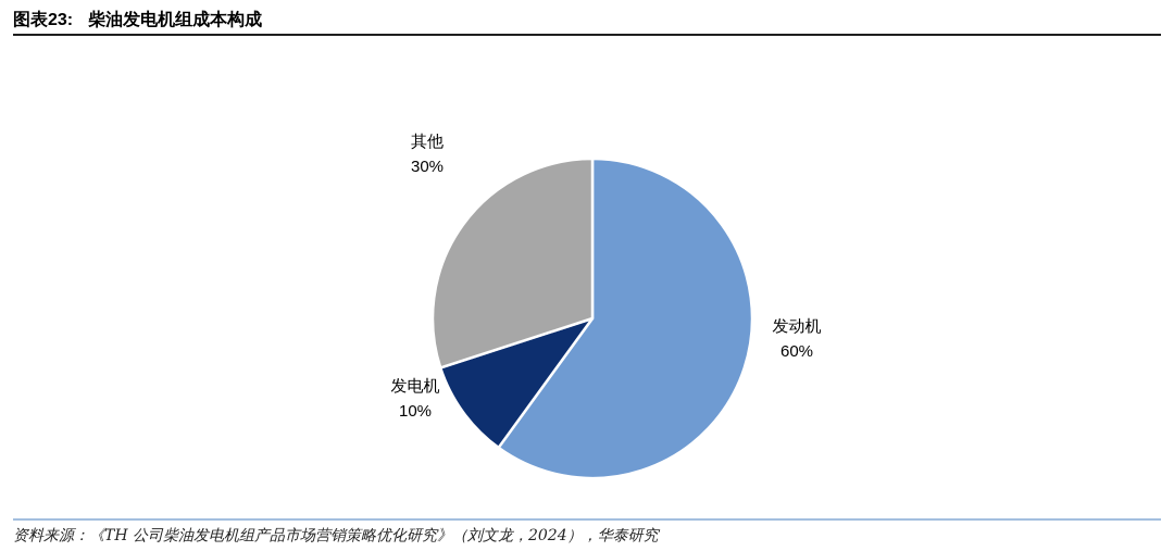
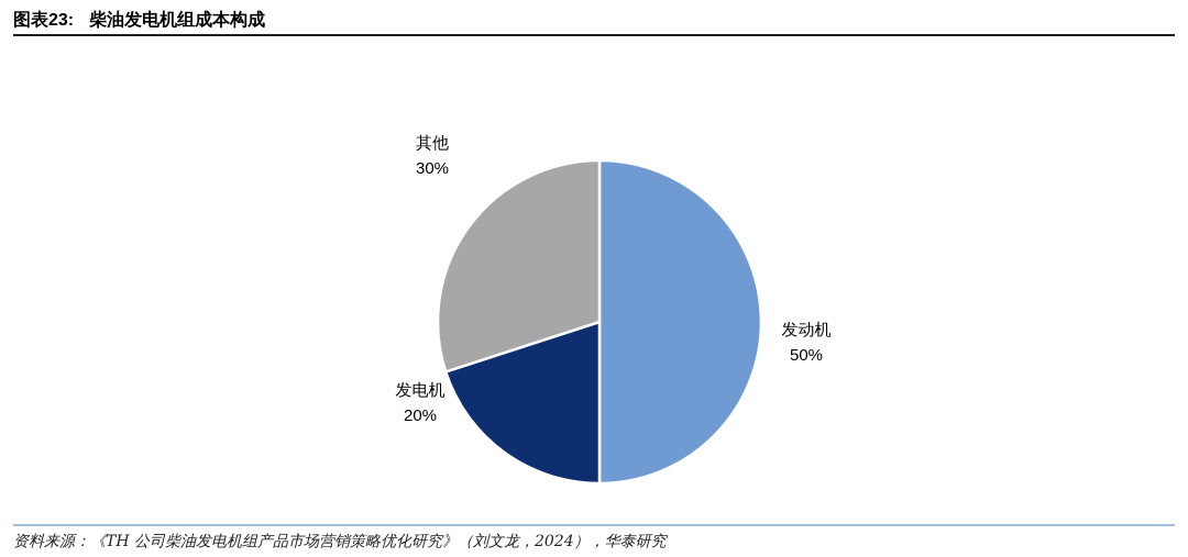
发动机: 60% -> 50%
发电机: 10% -> 20%
